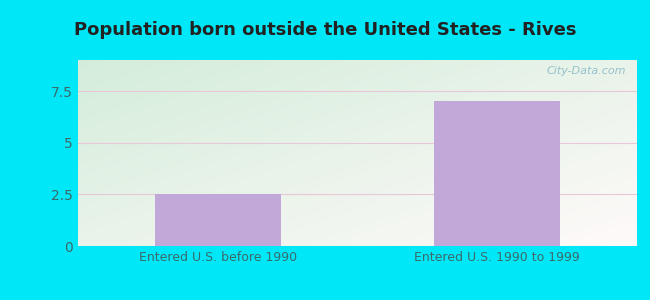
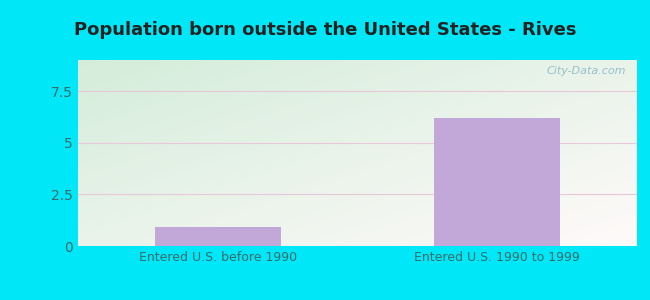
Entered U.S. before 1990: 2.5 -> 0.9
Entered U.S. 1990 to 1999: 7.0 -> 6.2
